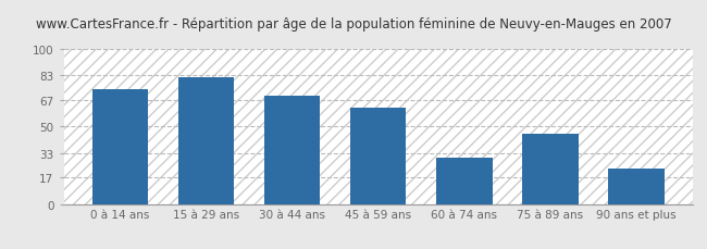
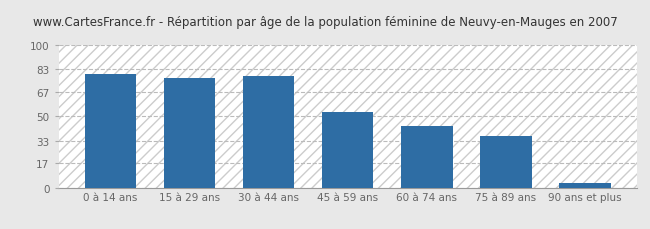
0 à 14 ans: 74 -> 80
15 à 29 ans: 82 -> 77
30 à 44 ans: 70 -> 78
45 à 59 ans: 62 -> 53
60 à 74 ans: 30 -> 43
75 à 89 ans: 45 -> 36
90 ans et plus: 23 -> 3
